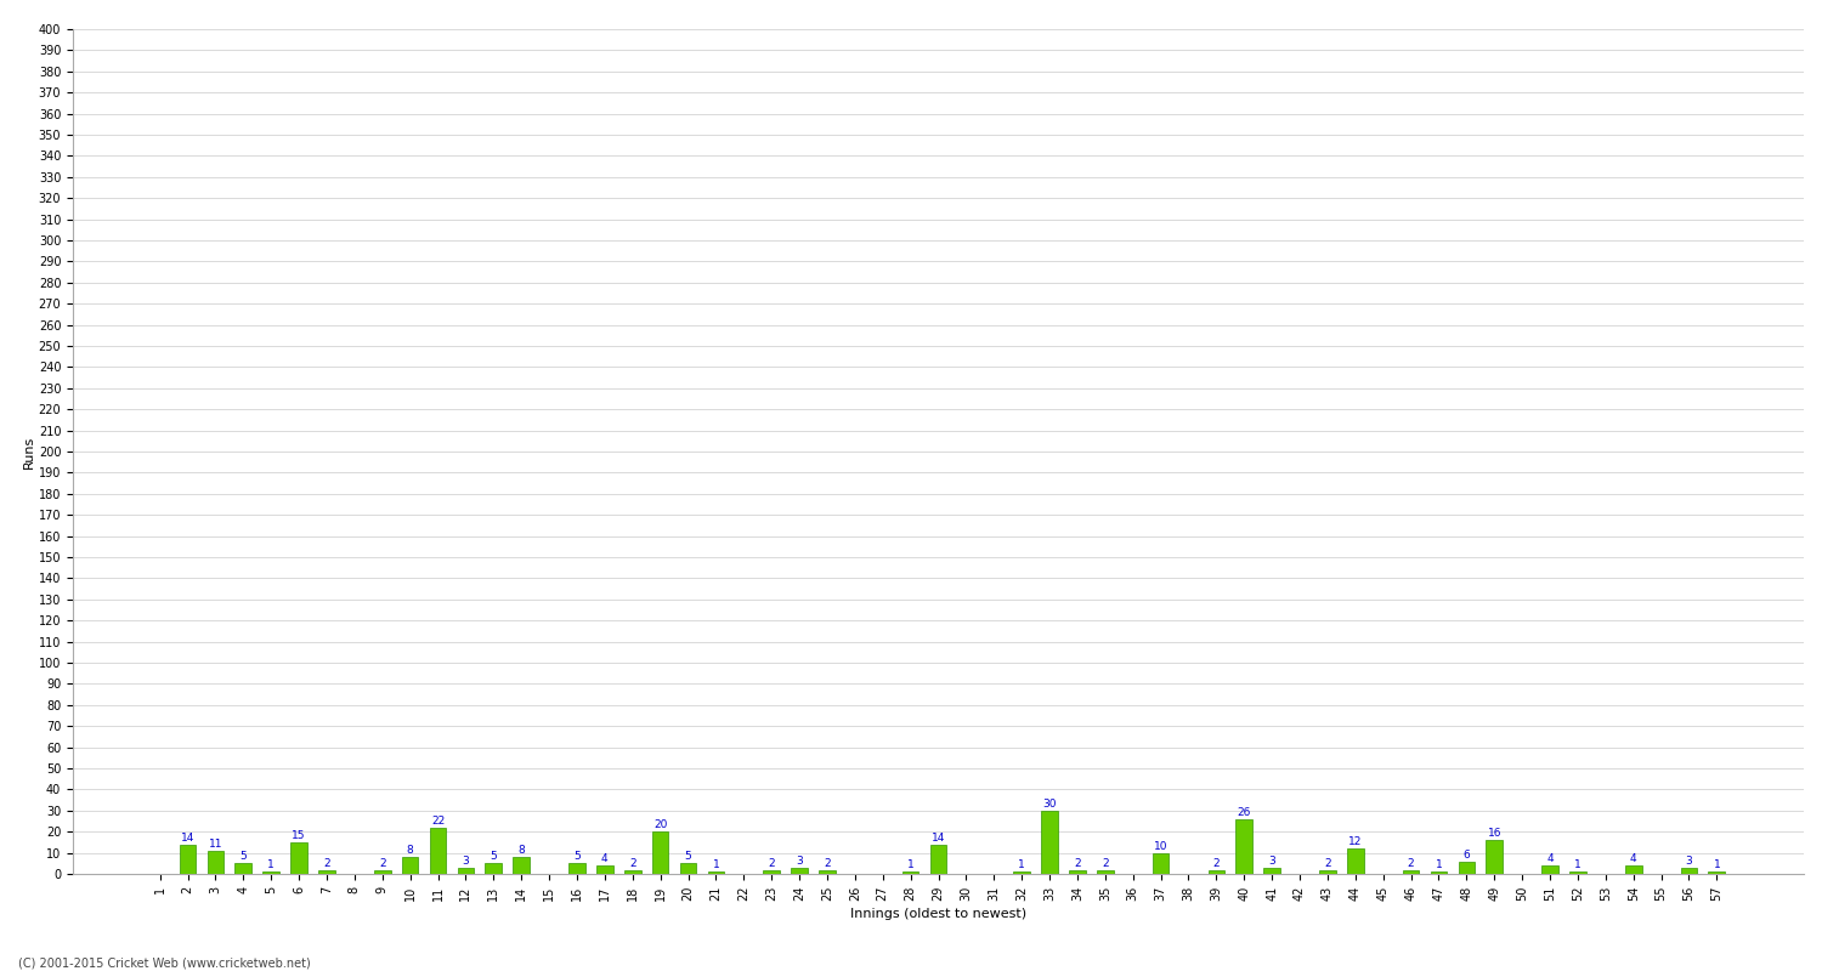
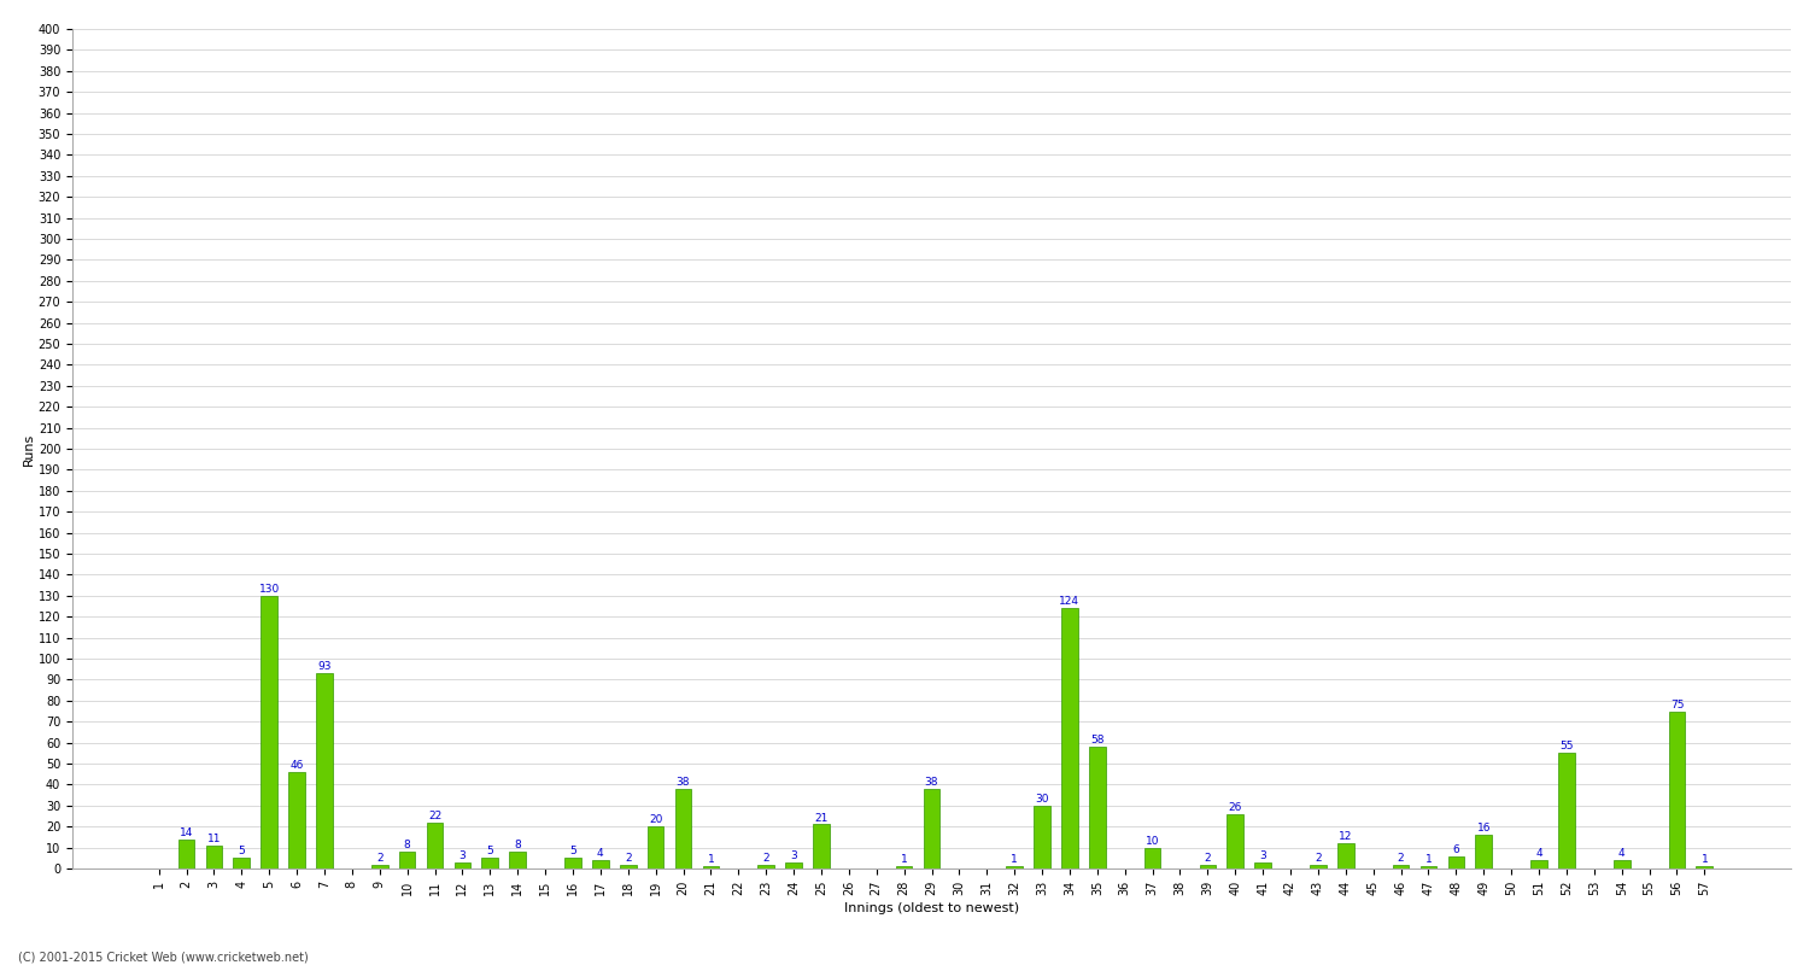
5: 1 -> 130
6: 15 -> 46
7: 2 -> 93
20: 5 -> 38
25: 2 -> 21
29: 14 -> 38
34: 2 -> 124
35: 2 -> 58
52: 1 -> 55
56: 3 -> 75
